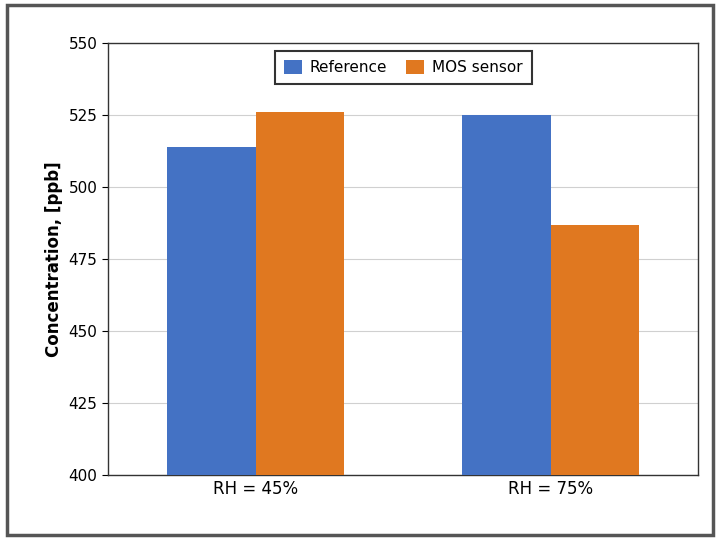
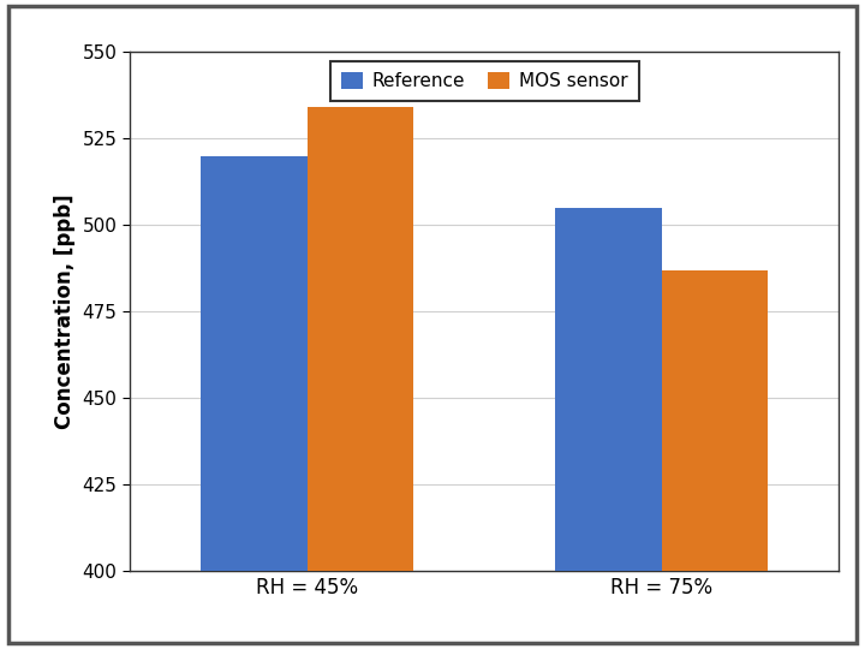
Reference/RH = 45%: 514 -> 520
MOS sensor/RH = 45%: 526 -> 534
Reference/RH = 75%: 525 -> 505
